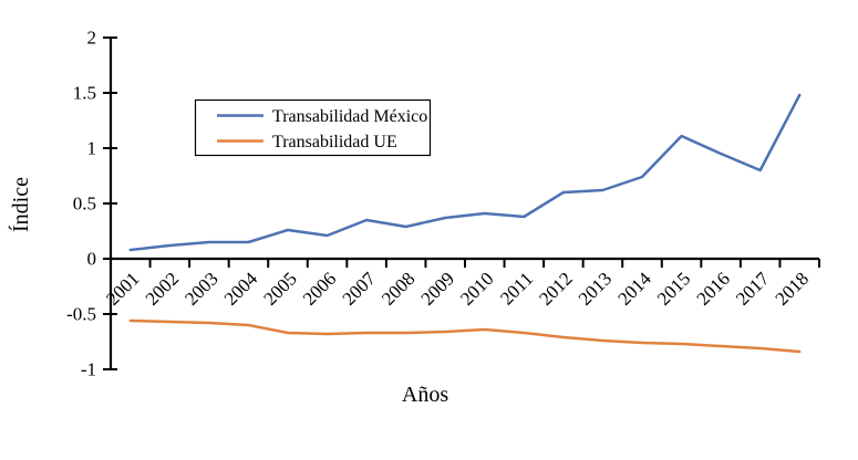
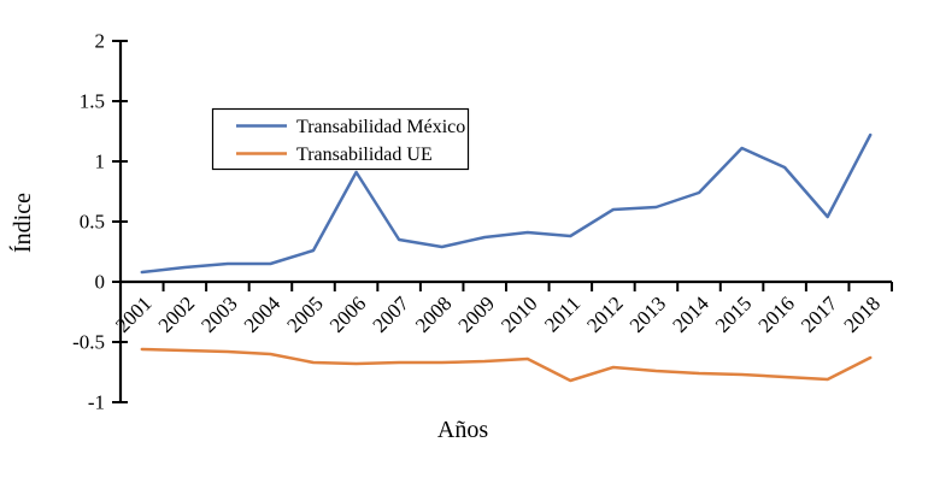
Transabilidad México/2006: 0.21 -> 0.91
Transabilidad UE/2011: -0.67 -> -0.82
Transabilidad México/2017: 0.80 -> 0.54
Transabilidad México/2018: 1.48 -> 1.22
Transabilidad UE/2018: -0.84 -> -0.63
